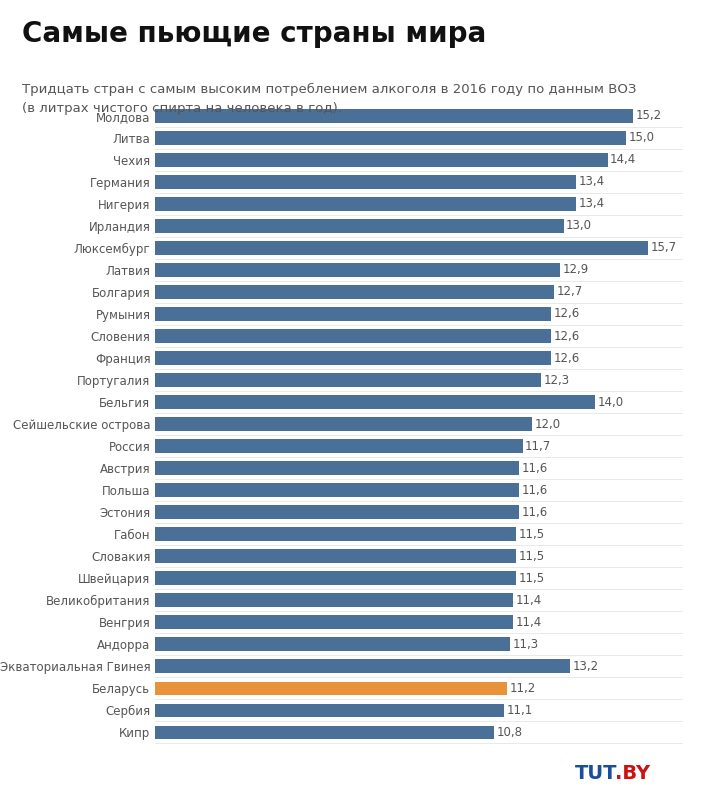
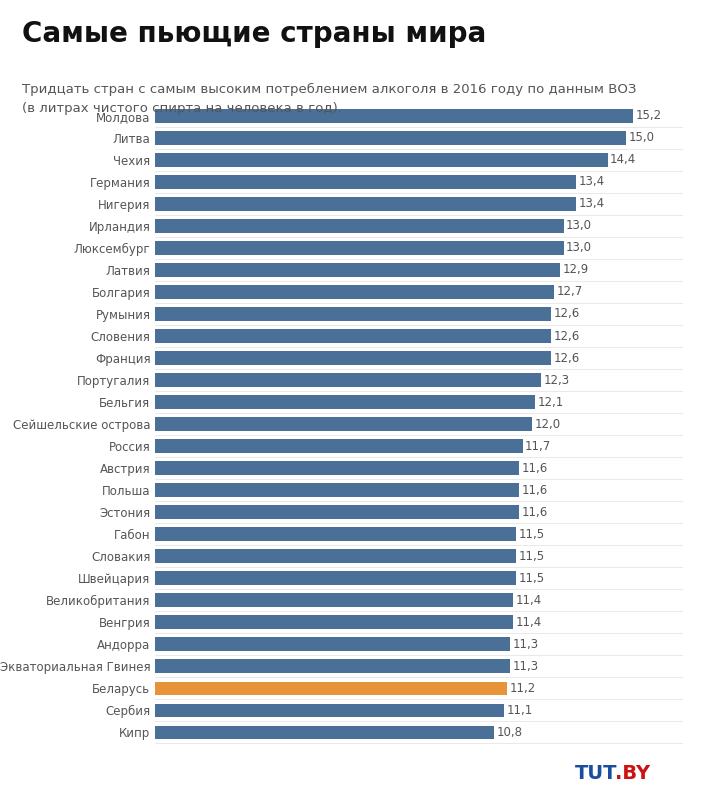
Люксембург: 15,7 -> 13,0
Бельгия: 14,0 -> 12,1
Экваториальная Гвинея: 13,2 -> 11,3
